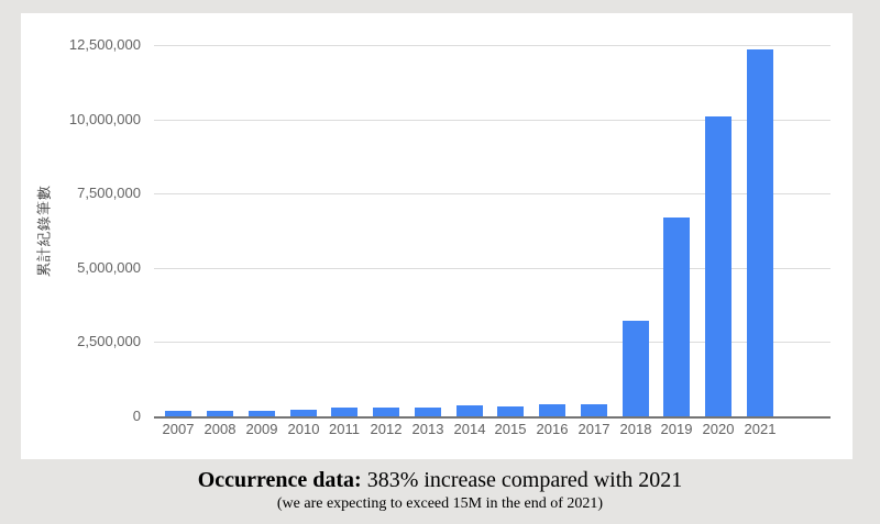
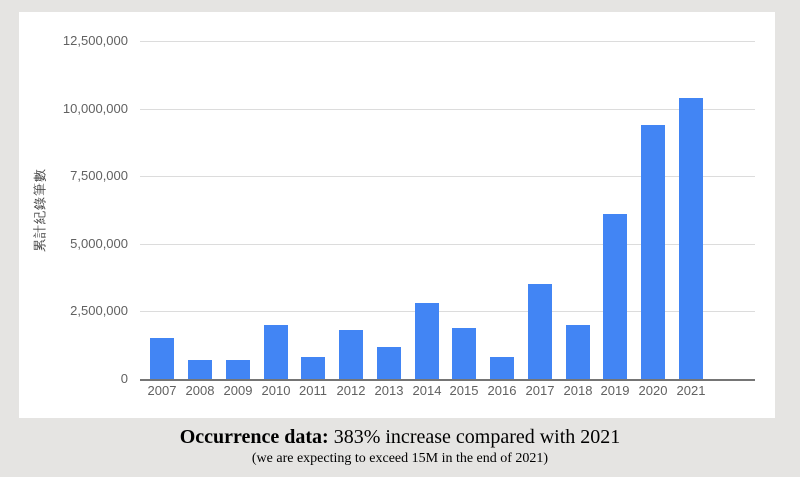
2007: 200000 -> 1500000
2008: 200000 -> 700000
2009: 200000 -> 700000
2010: 200000 -> 2000000
2011: 300000 -> 800000
2012: 300000 -> 1800000
2013: 300000 -> 1200000
2014: 400000 -> 2800000
2015: 300000 -> 1900000
2016: 400000 -> 800000
2017: 400000 -> 3500000
2018: 3200000 -> 2000000
2019: 6700000 -> 6100000
2020: 10100000 -> 9400000
2021: 12400000 -> 10400000
